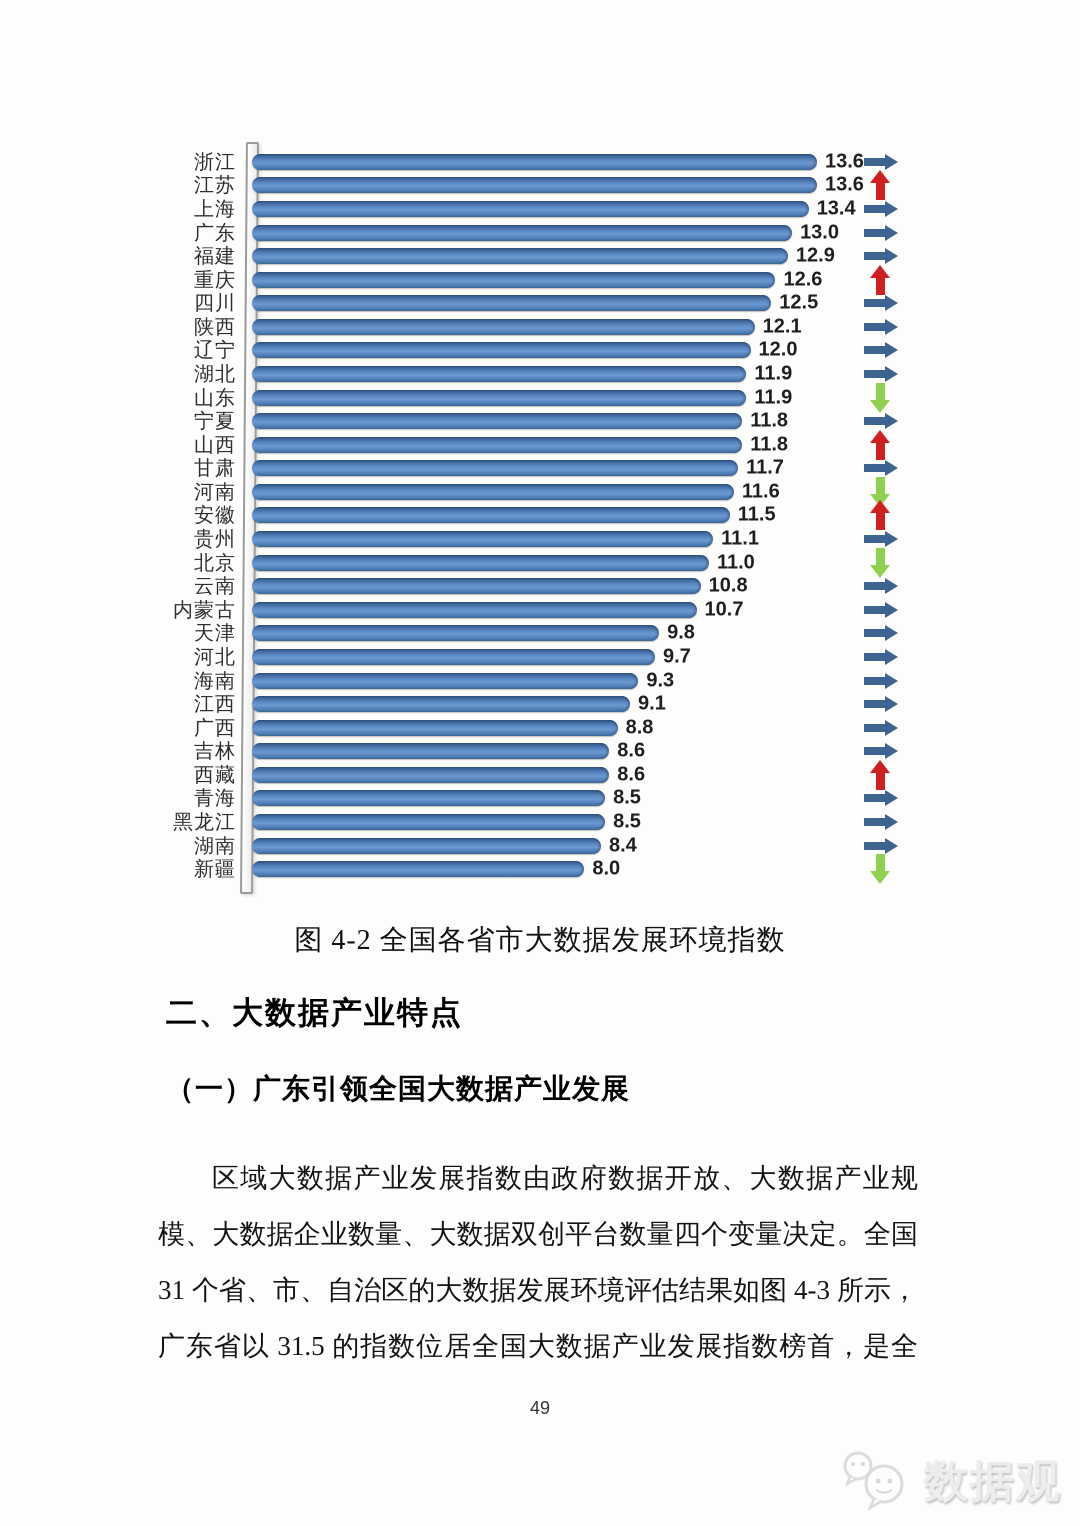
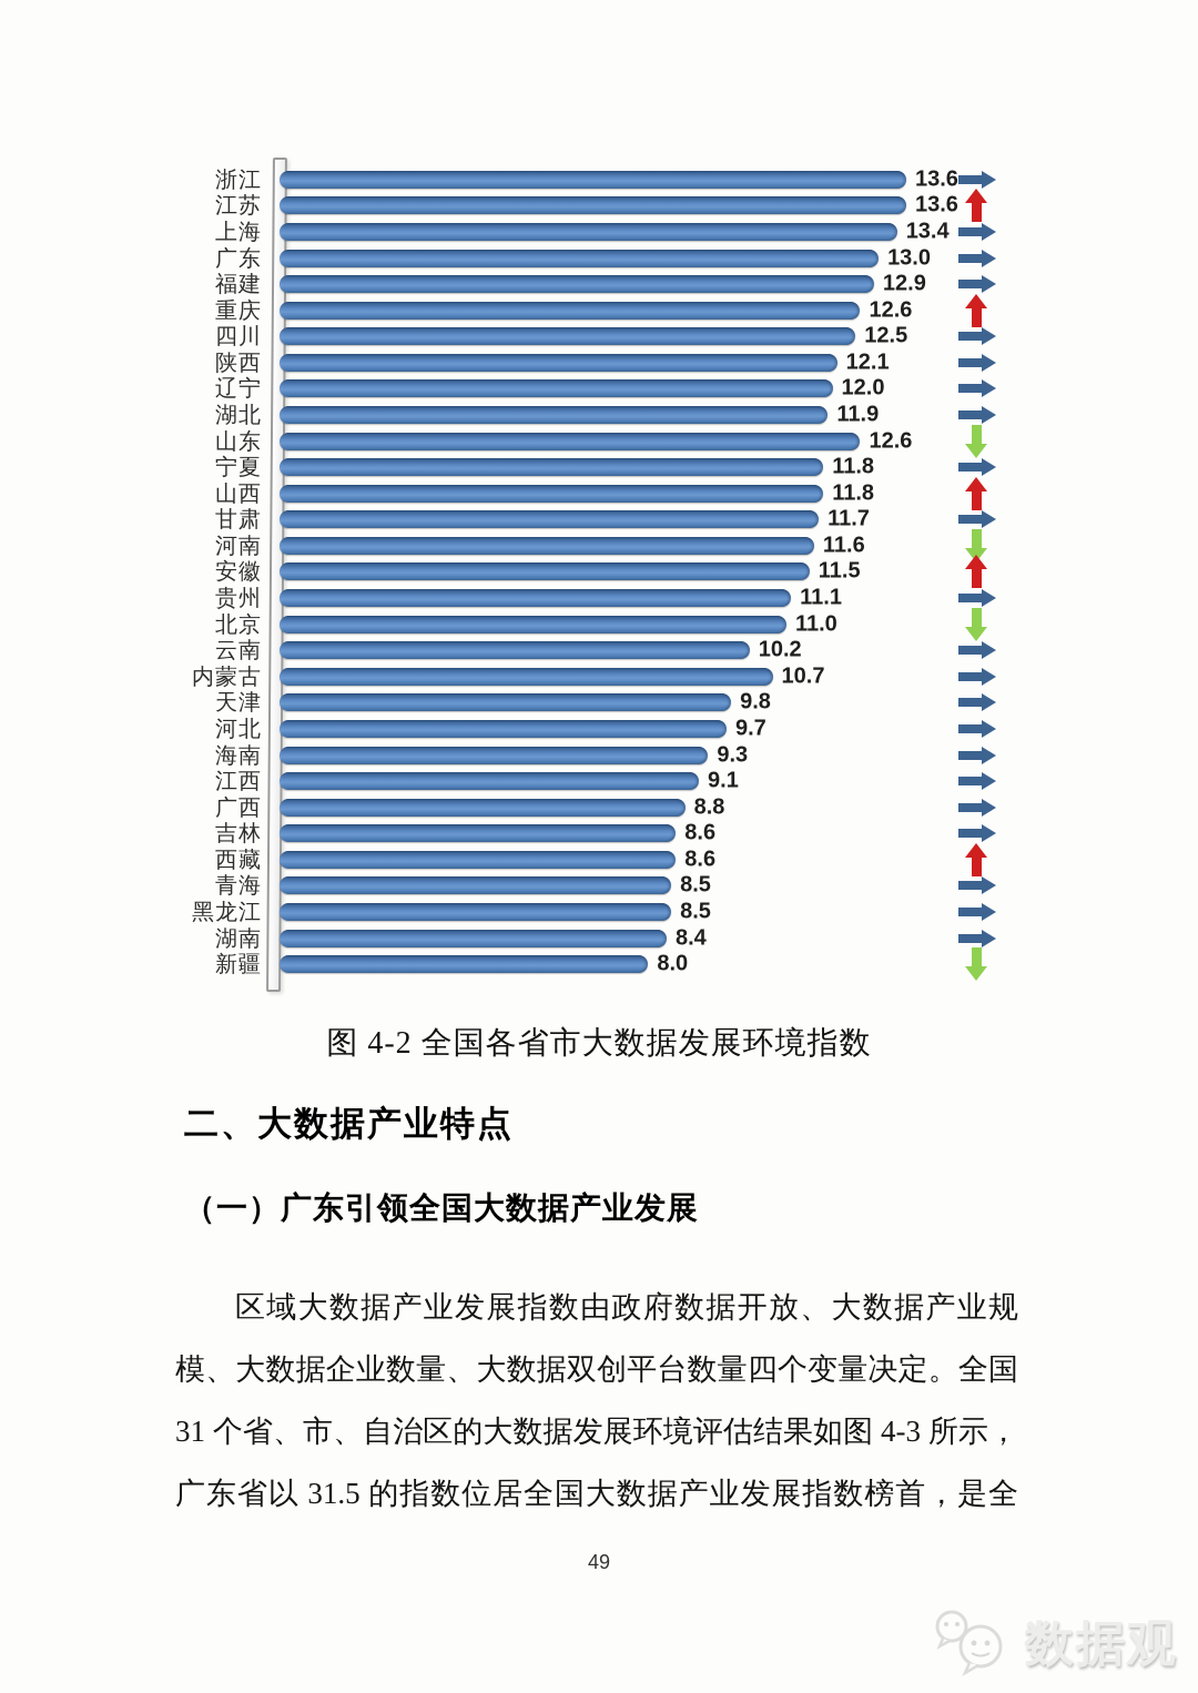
山东: 11.9 -> 12.6
云南: 10.8 -> 10.2
